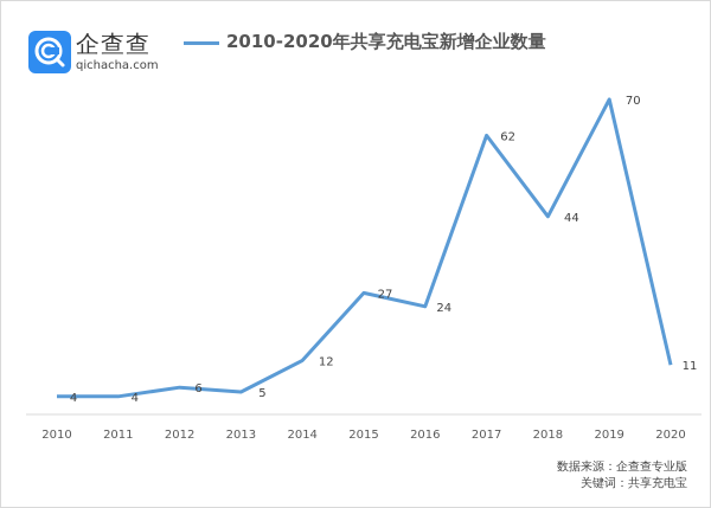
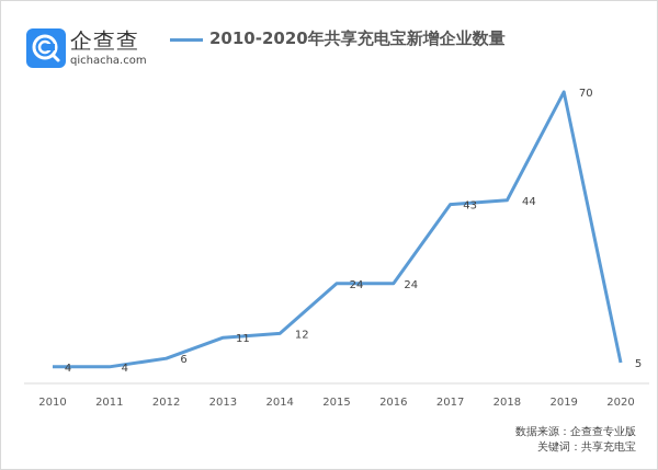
2013: 5 -> 11
2015: 27 -> 24
2017: 62 -> 43
2020: 11 -> 5
